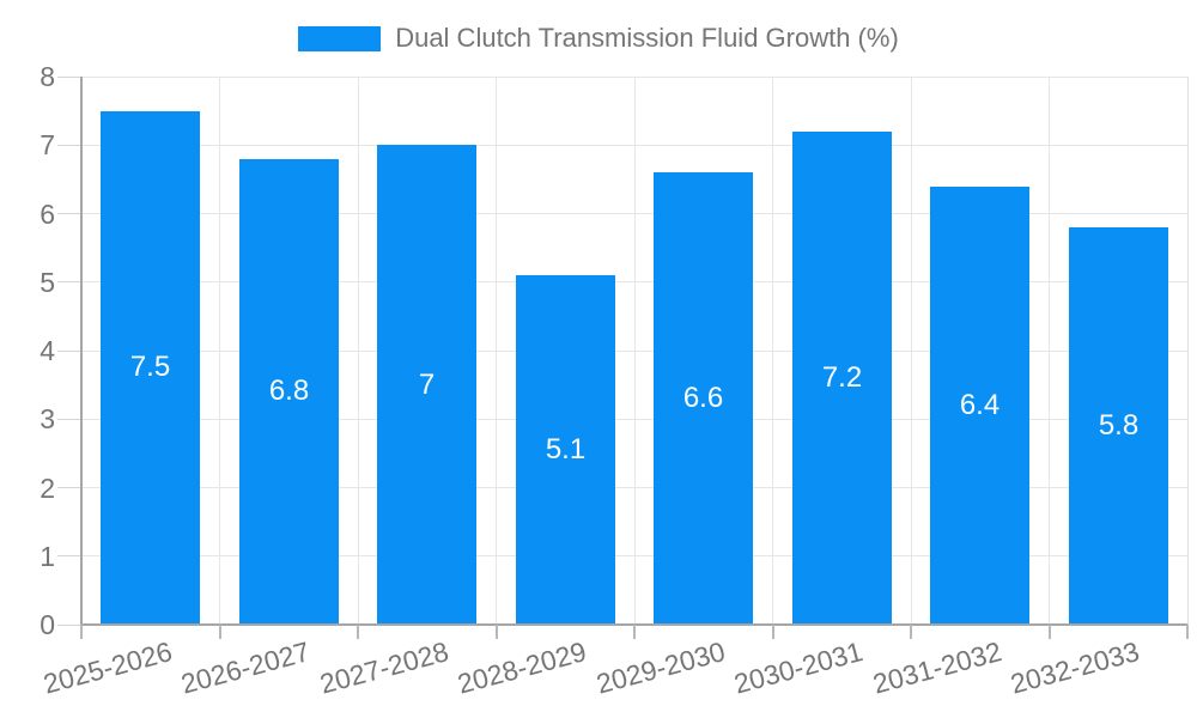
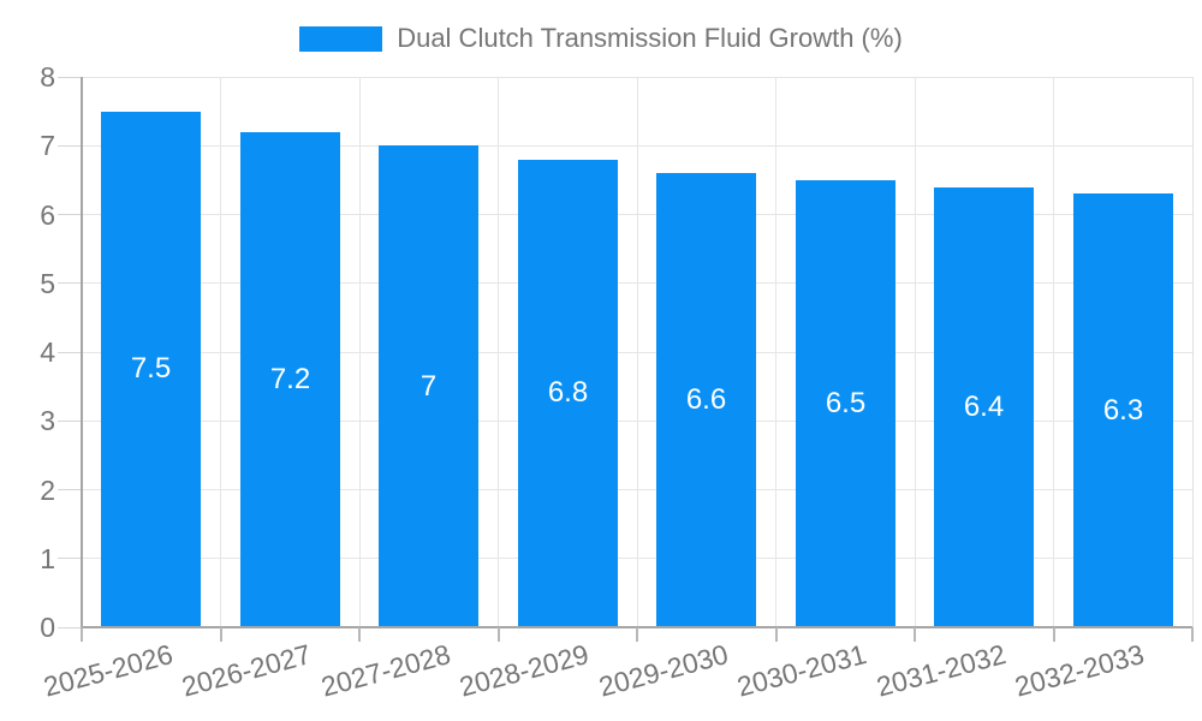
2026-2027: 6.8 -> 7.2
2028-2029: 5.1 -> 6.8
2030-2031: 7.2 -> 6.5
2032-2033: 5.8 -> 6.3
